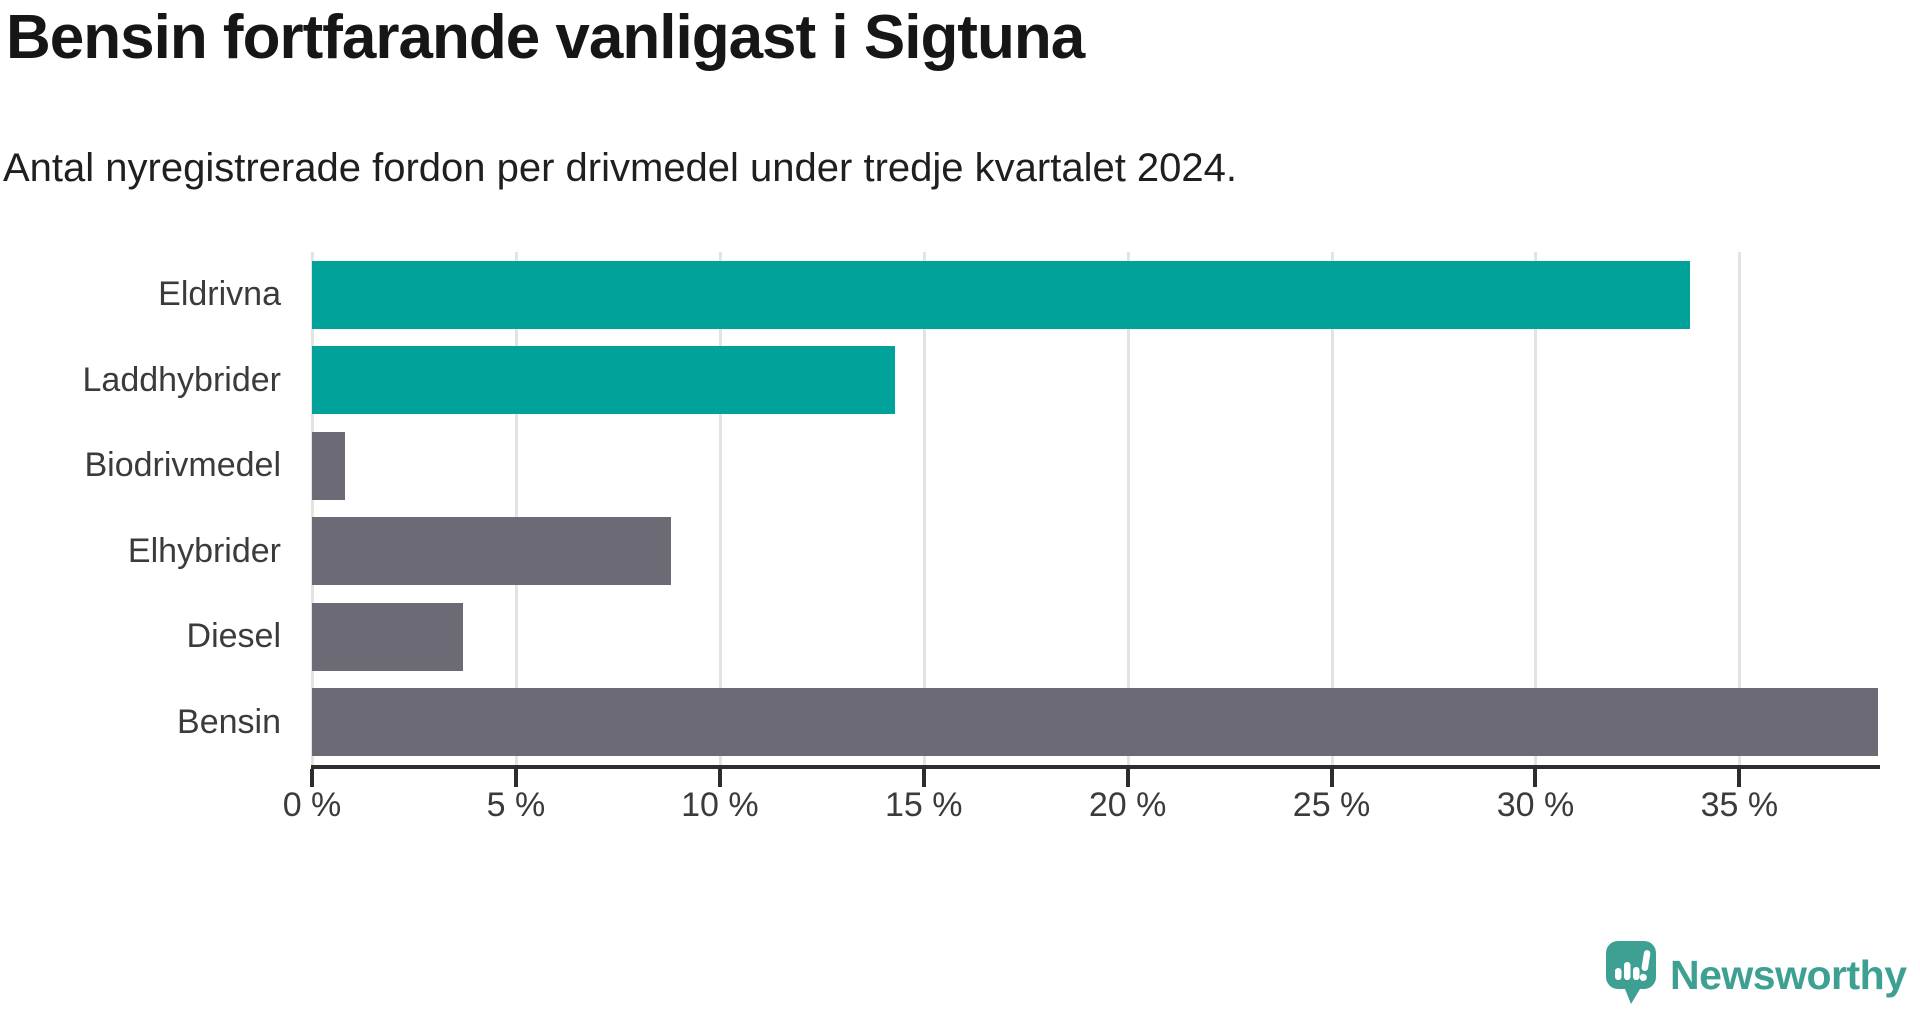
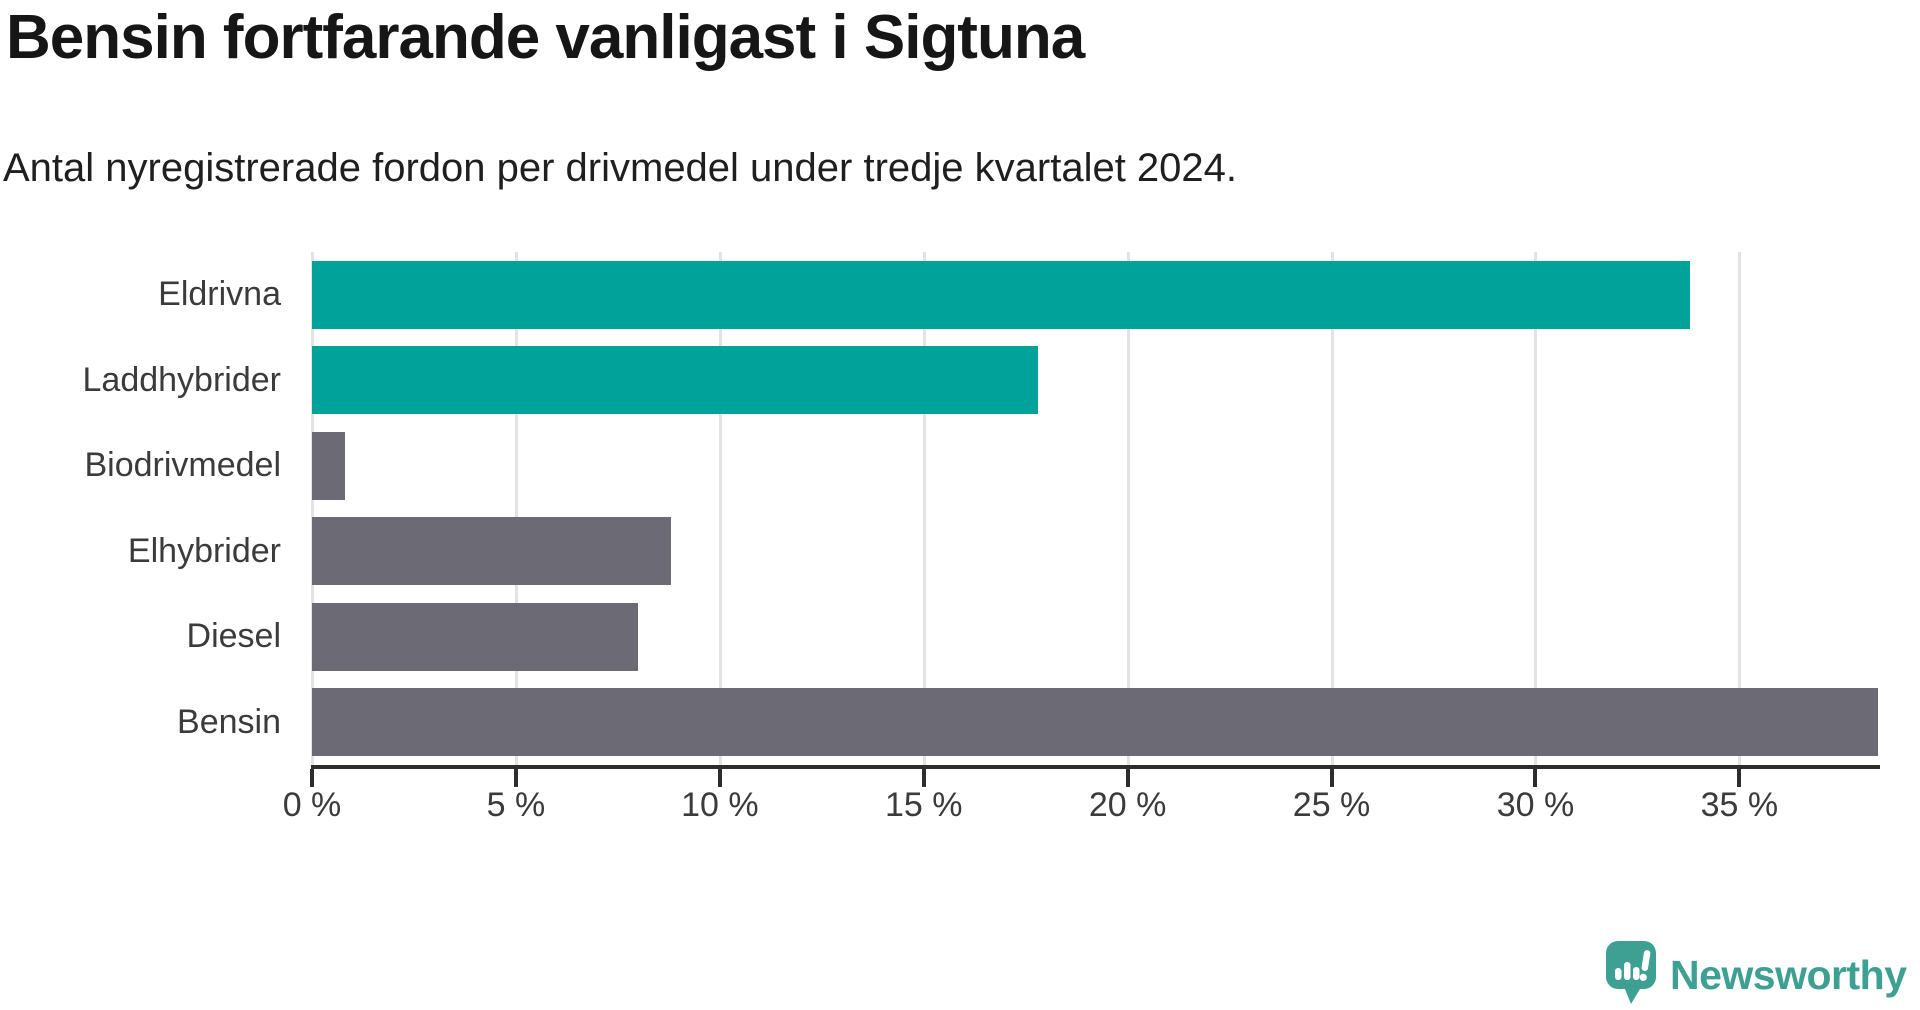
Laddhybrider: 14.3% -> 17.8%
Diesel: 3.7% -> 8.0%
